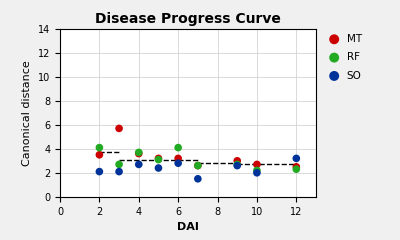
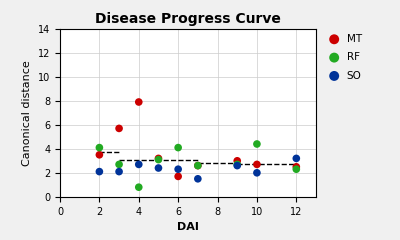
MT/4: 3.6 -> 7.9
RF/4: 3.7 -> 0.8
MT/6: 3.2 -> 1.7
SO/6: 2.8 -> 2.3
RF/10: 2.2 -> 4.4
